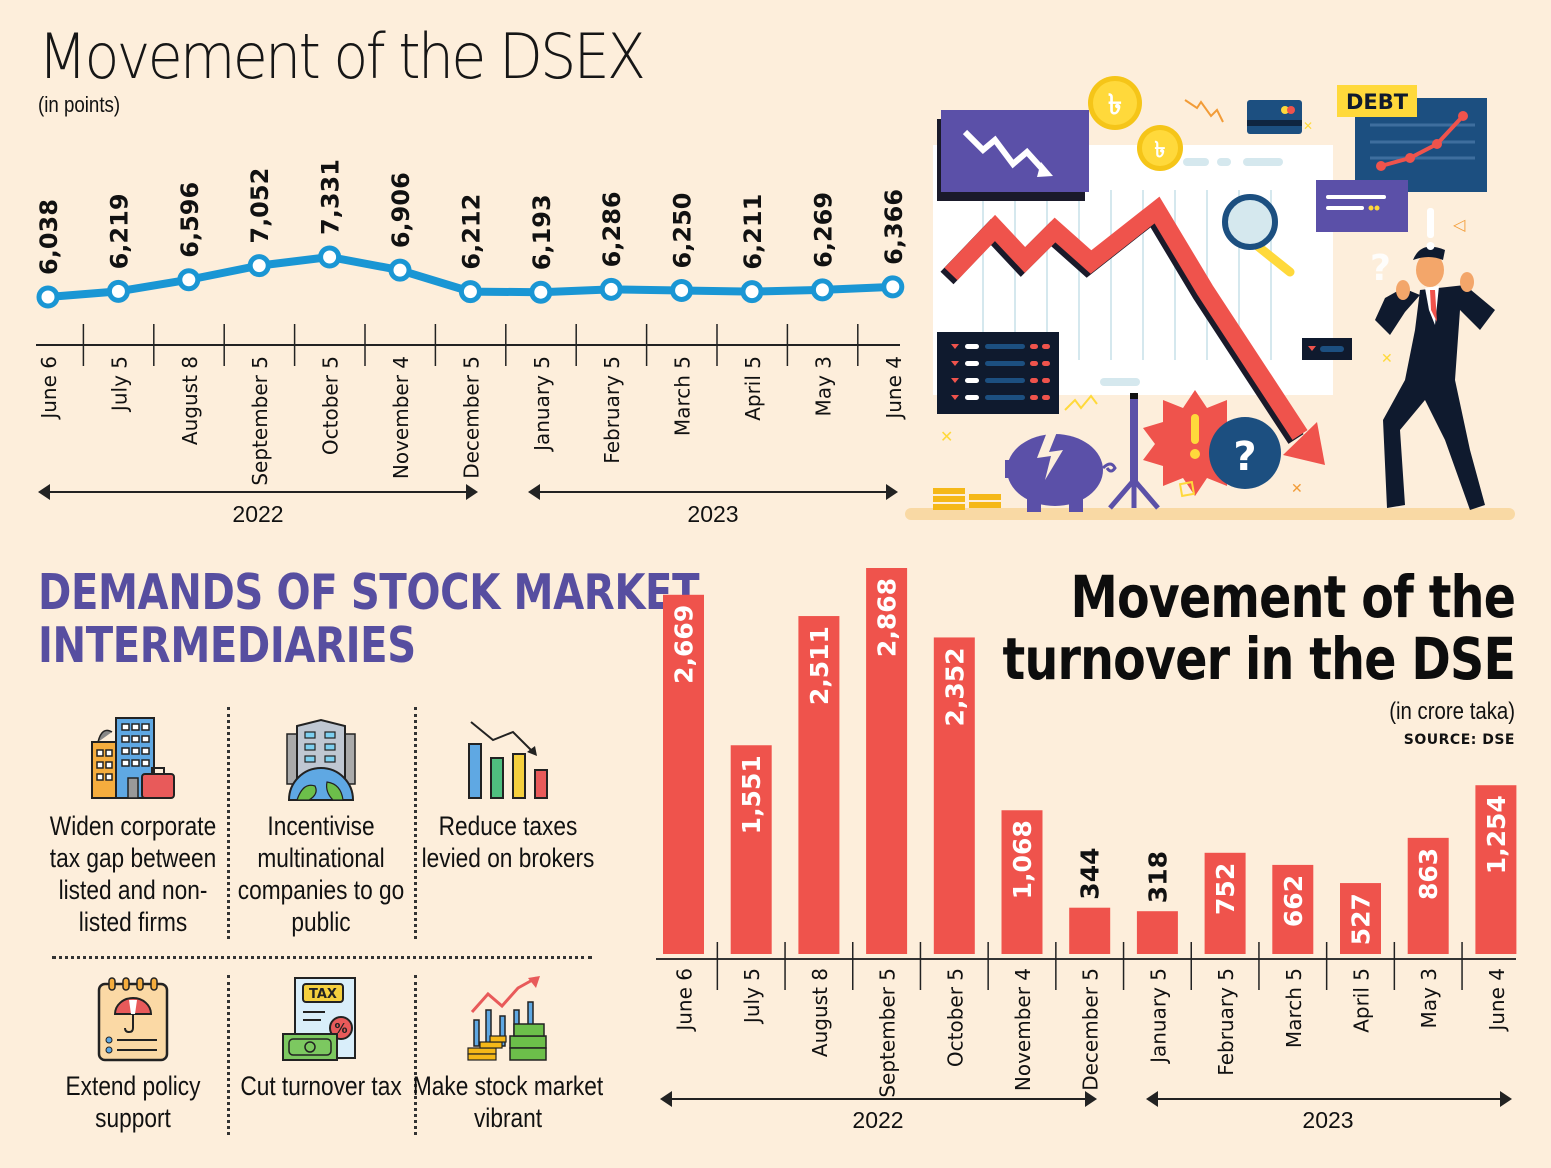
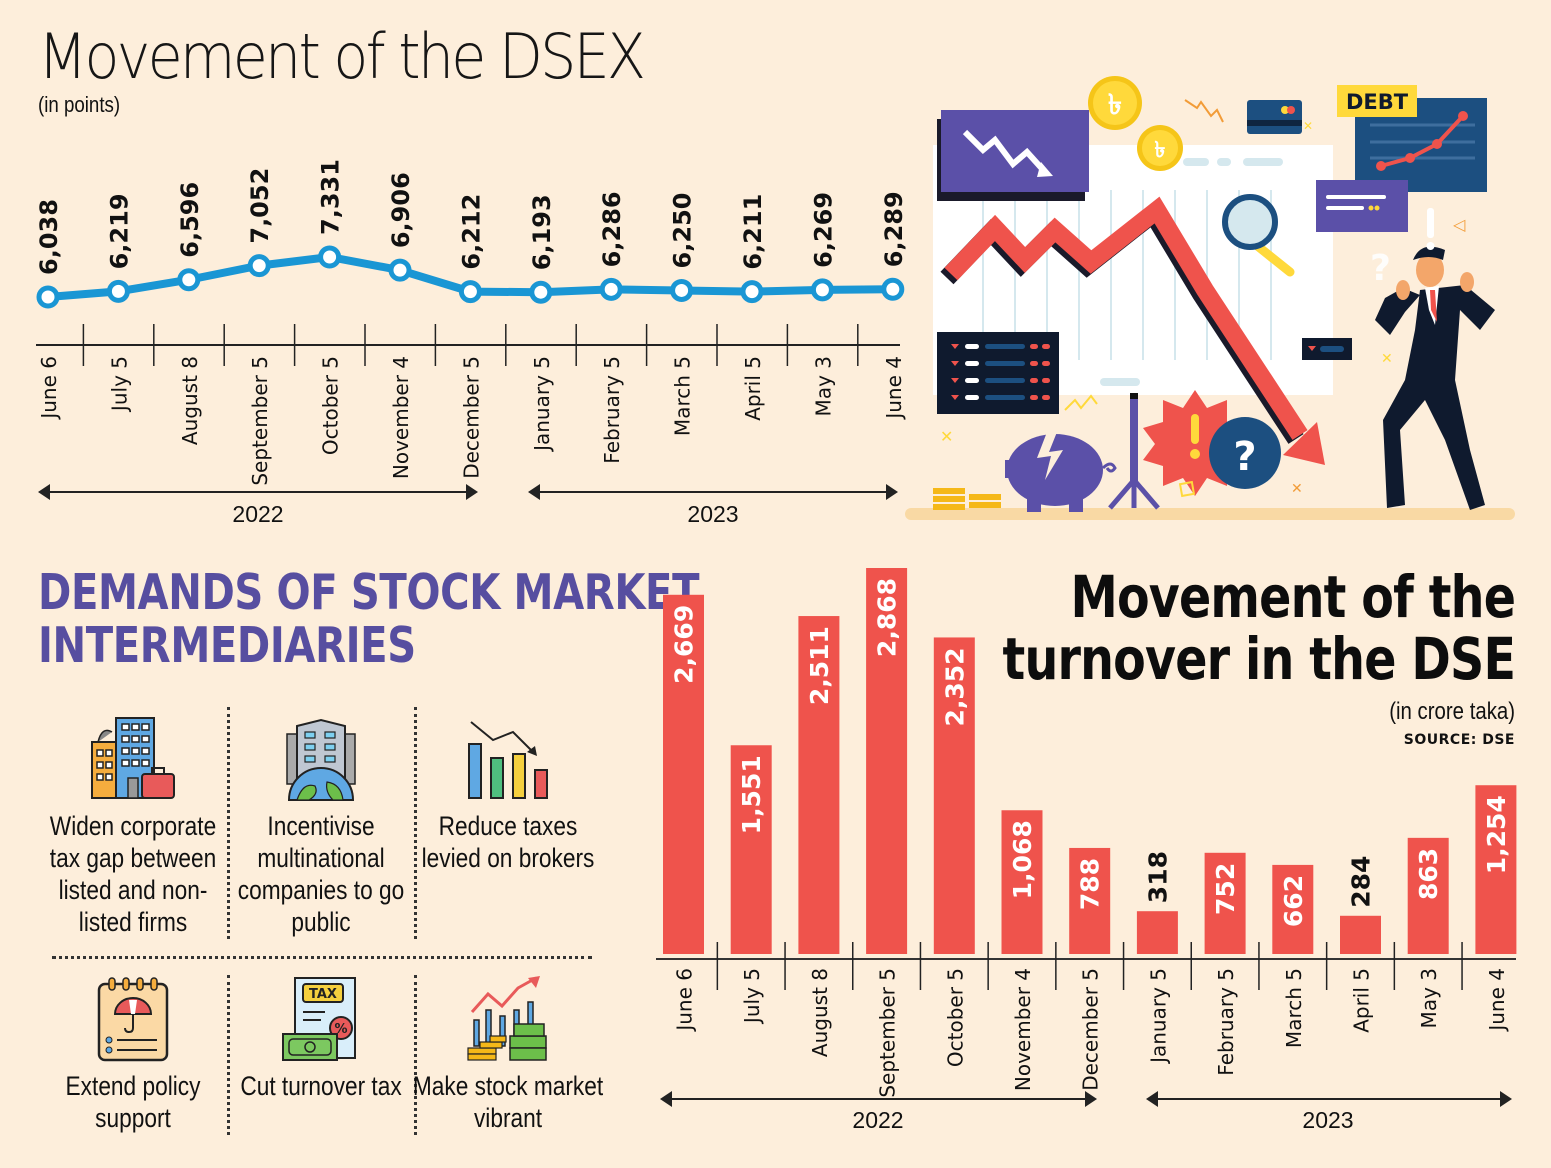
Movement of the DSEX/June 4: 6,366 -> 6,289
Movement of the turnover in the DSE/December 5: 344 -> 788
Movement of the turnover in the DSE/April 5: 527 -> 284
